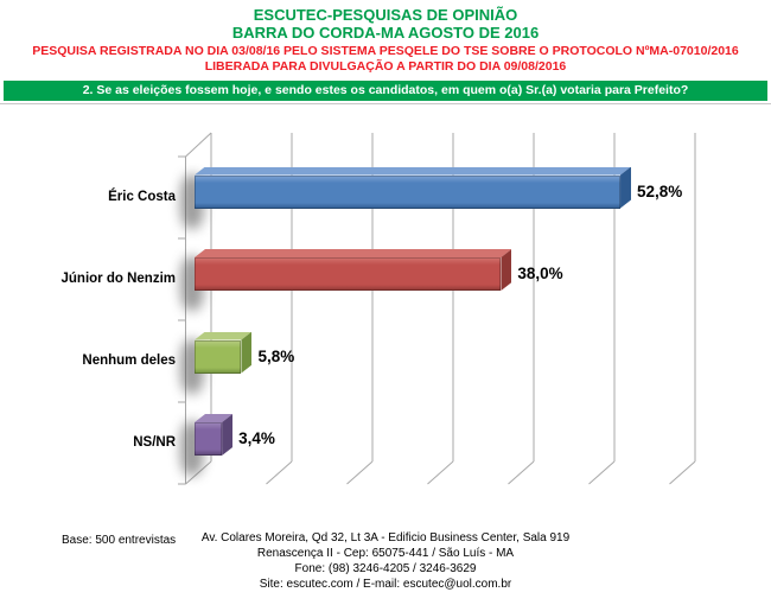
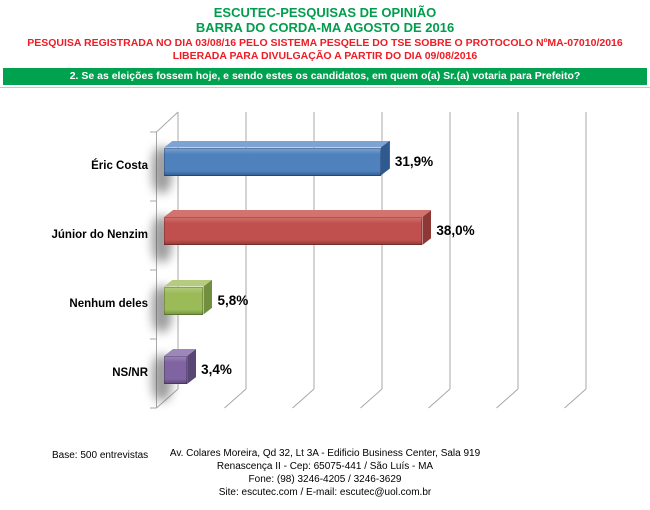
Éric Costa: 52,8% -> 31,9%
